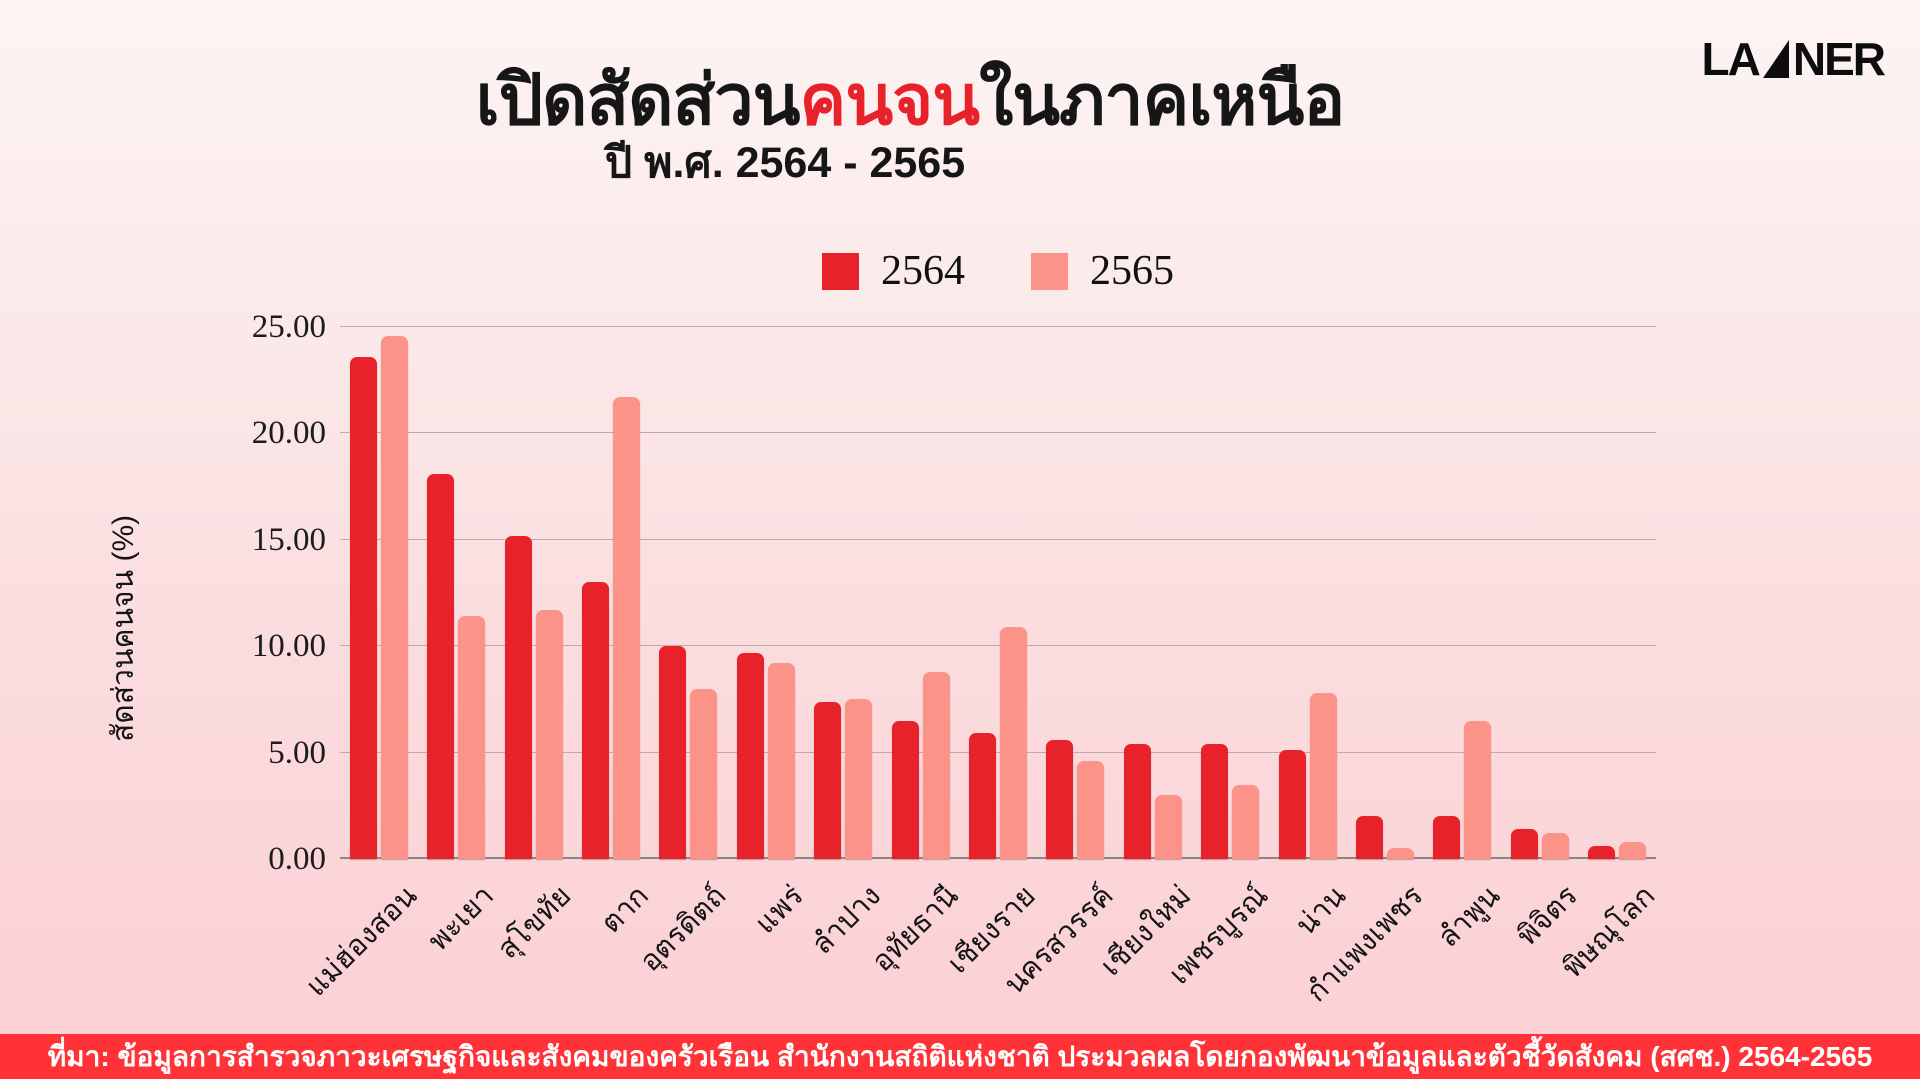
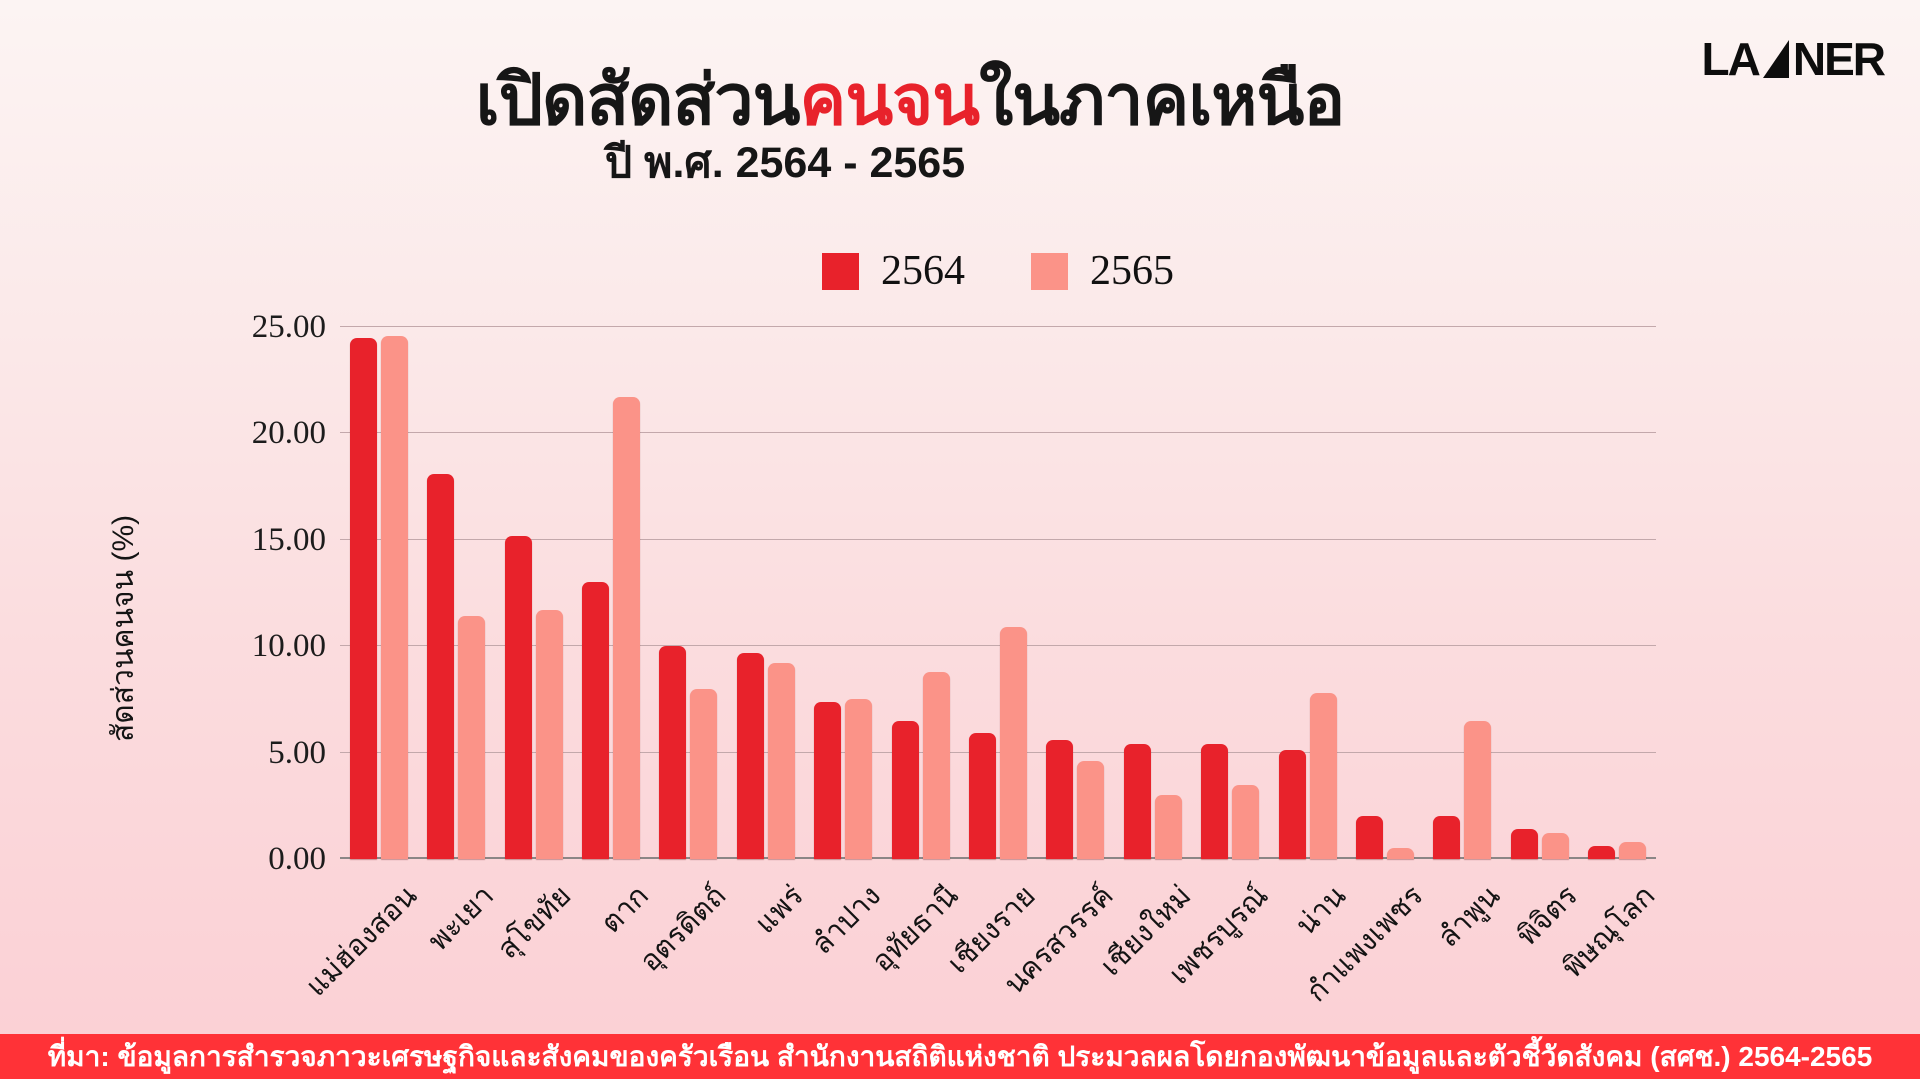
2564/แม่ฮ่องสอน: 23.6 -> 24.5
